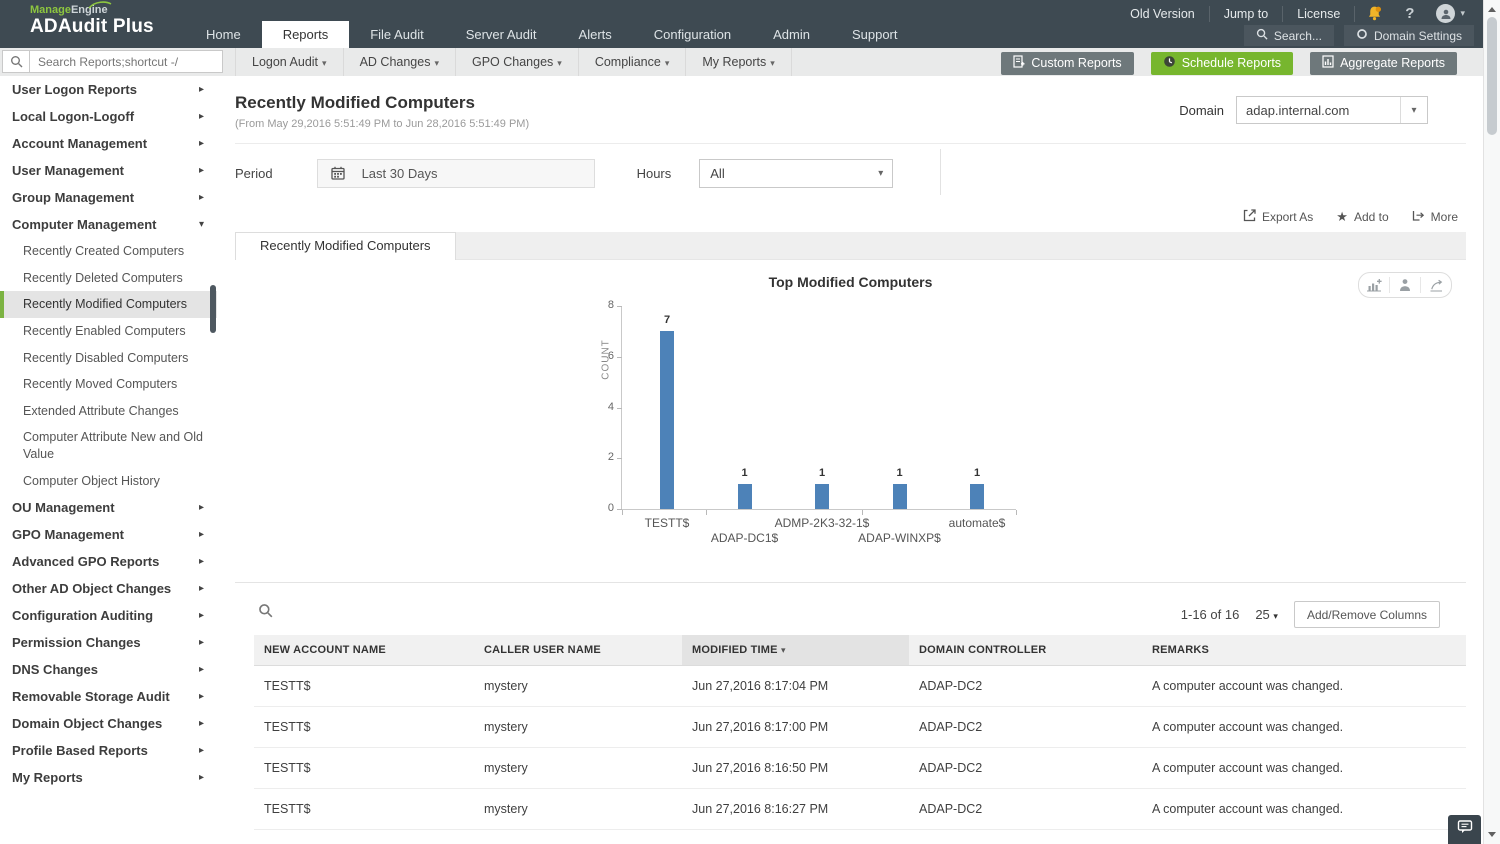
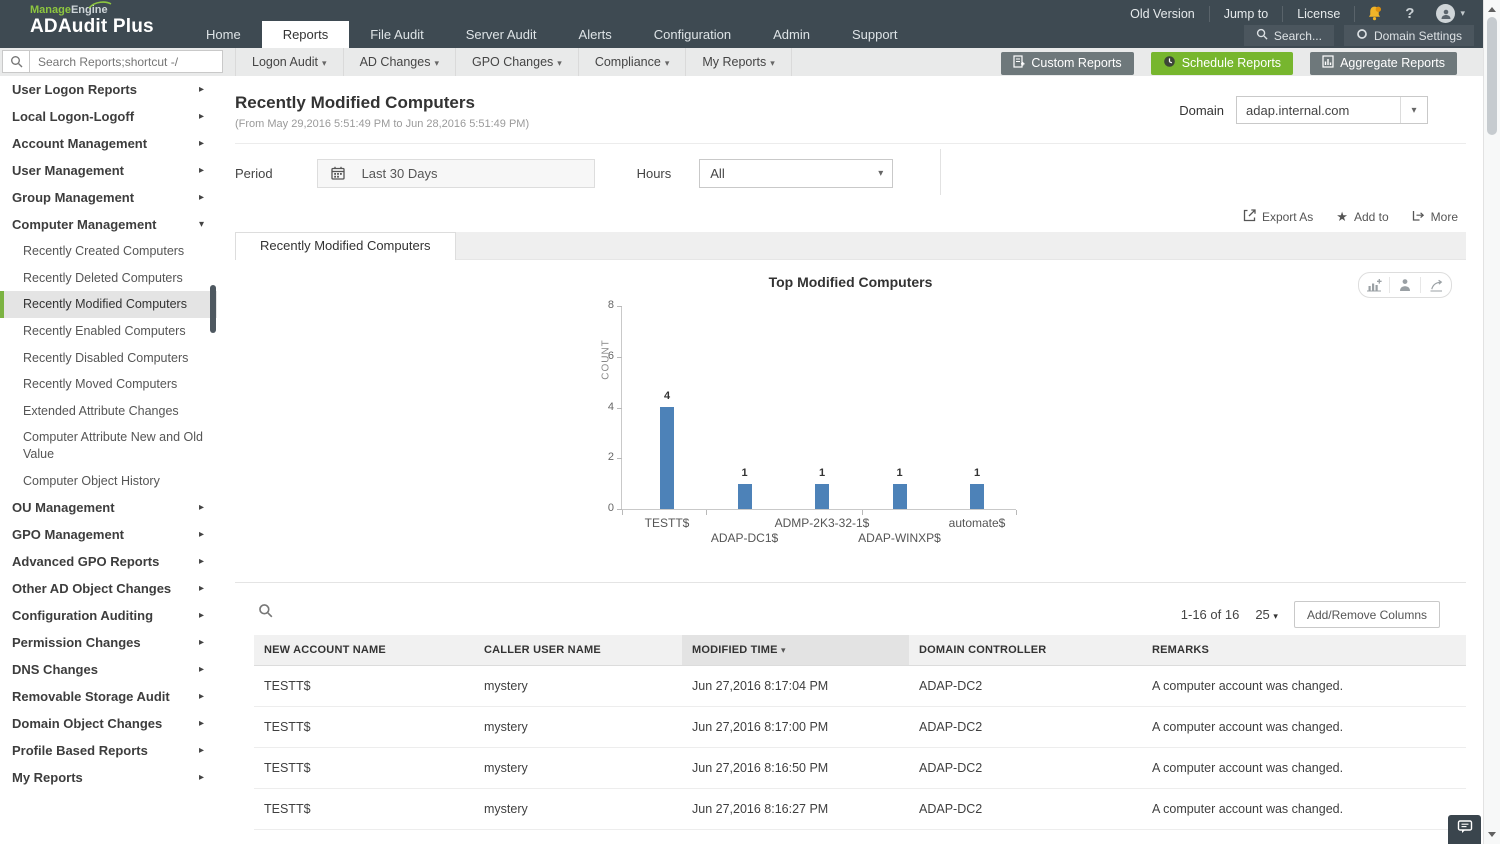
TESTT$: 7 -> 4
